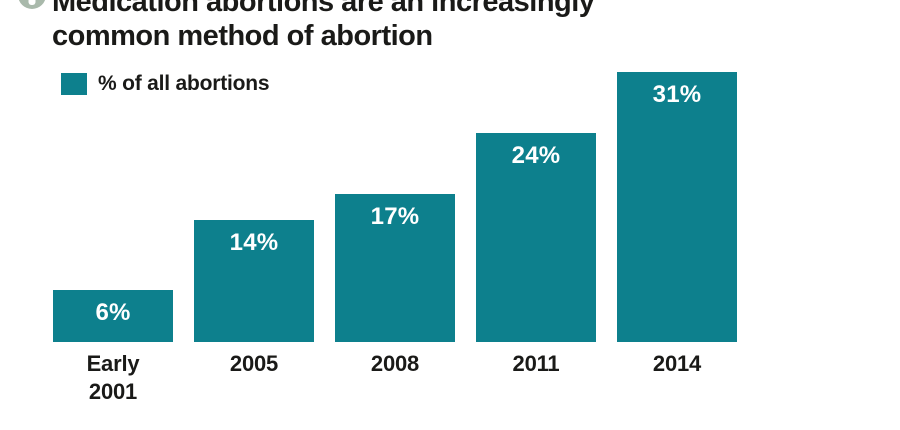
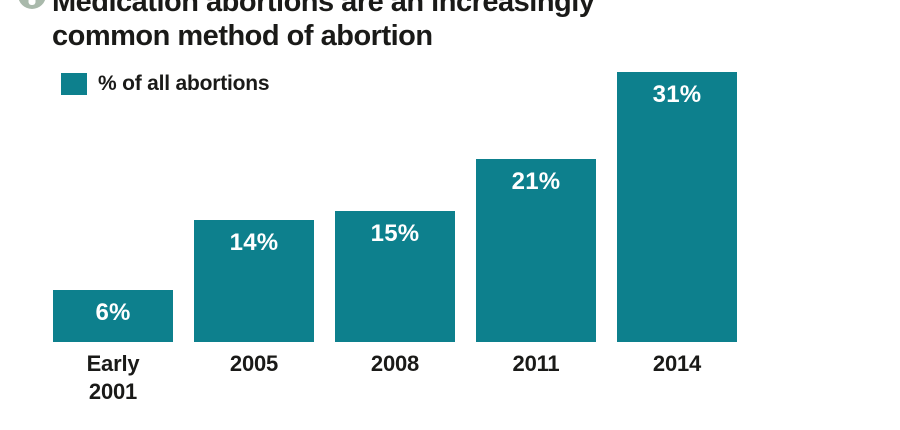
2008: 17% -> 15%
2011: 24% -> 21%
